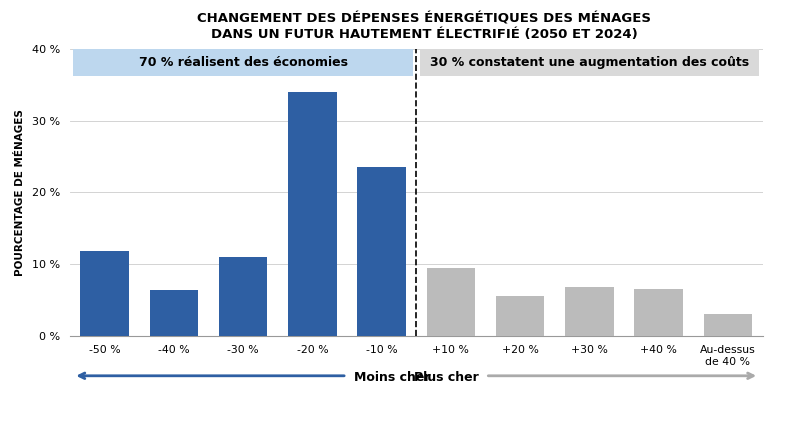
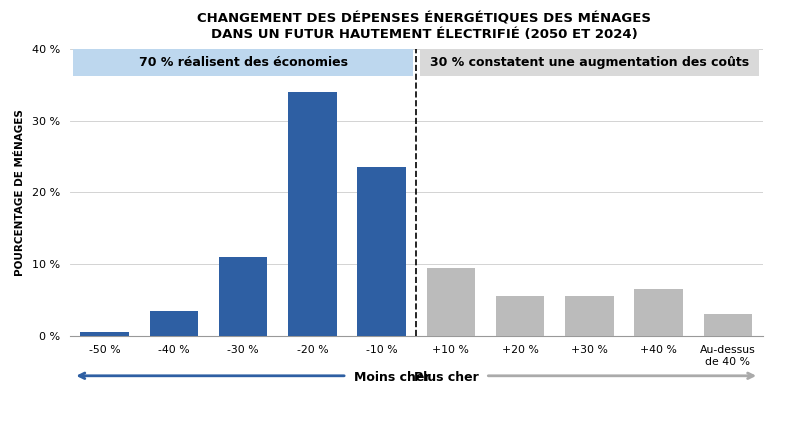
-50 %: 11.8 % -> 0.5 %
-40 %: 6.4 % -> 3.5 %
+30 %: 6.8 % -> 5.5 %
